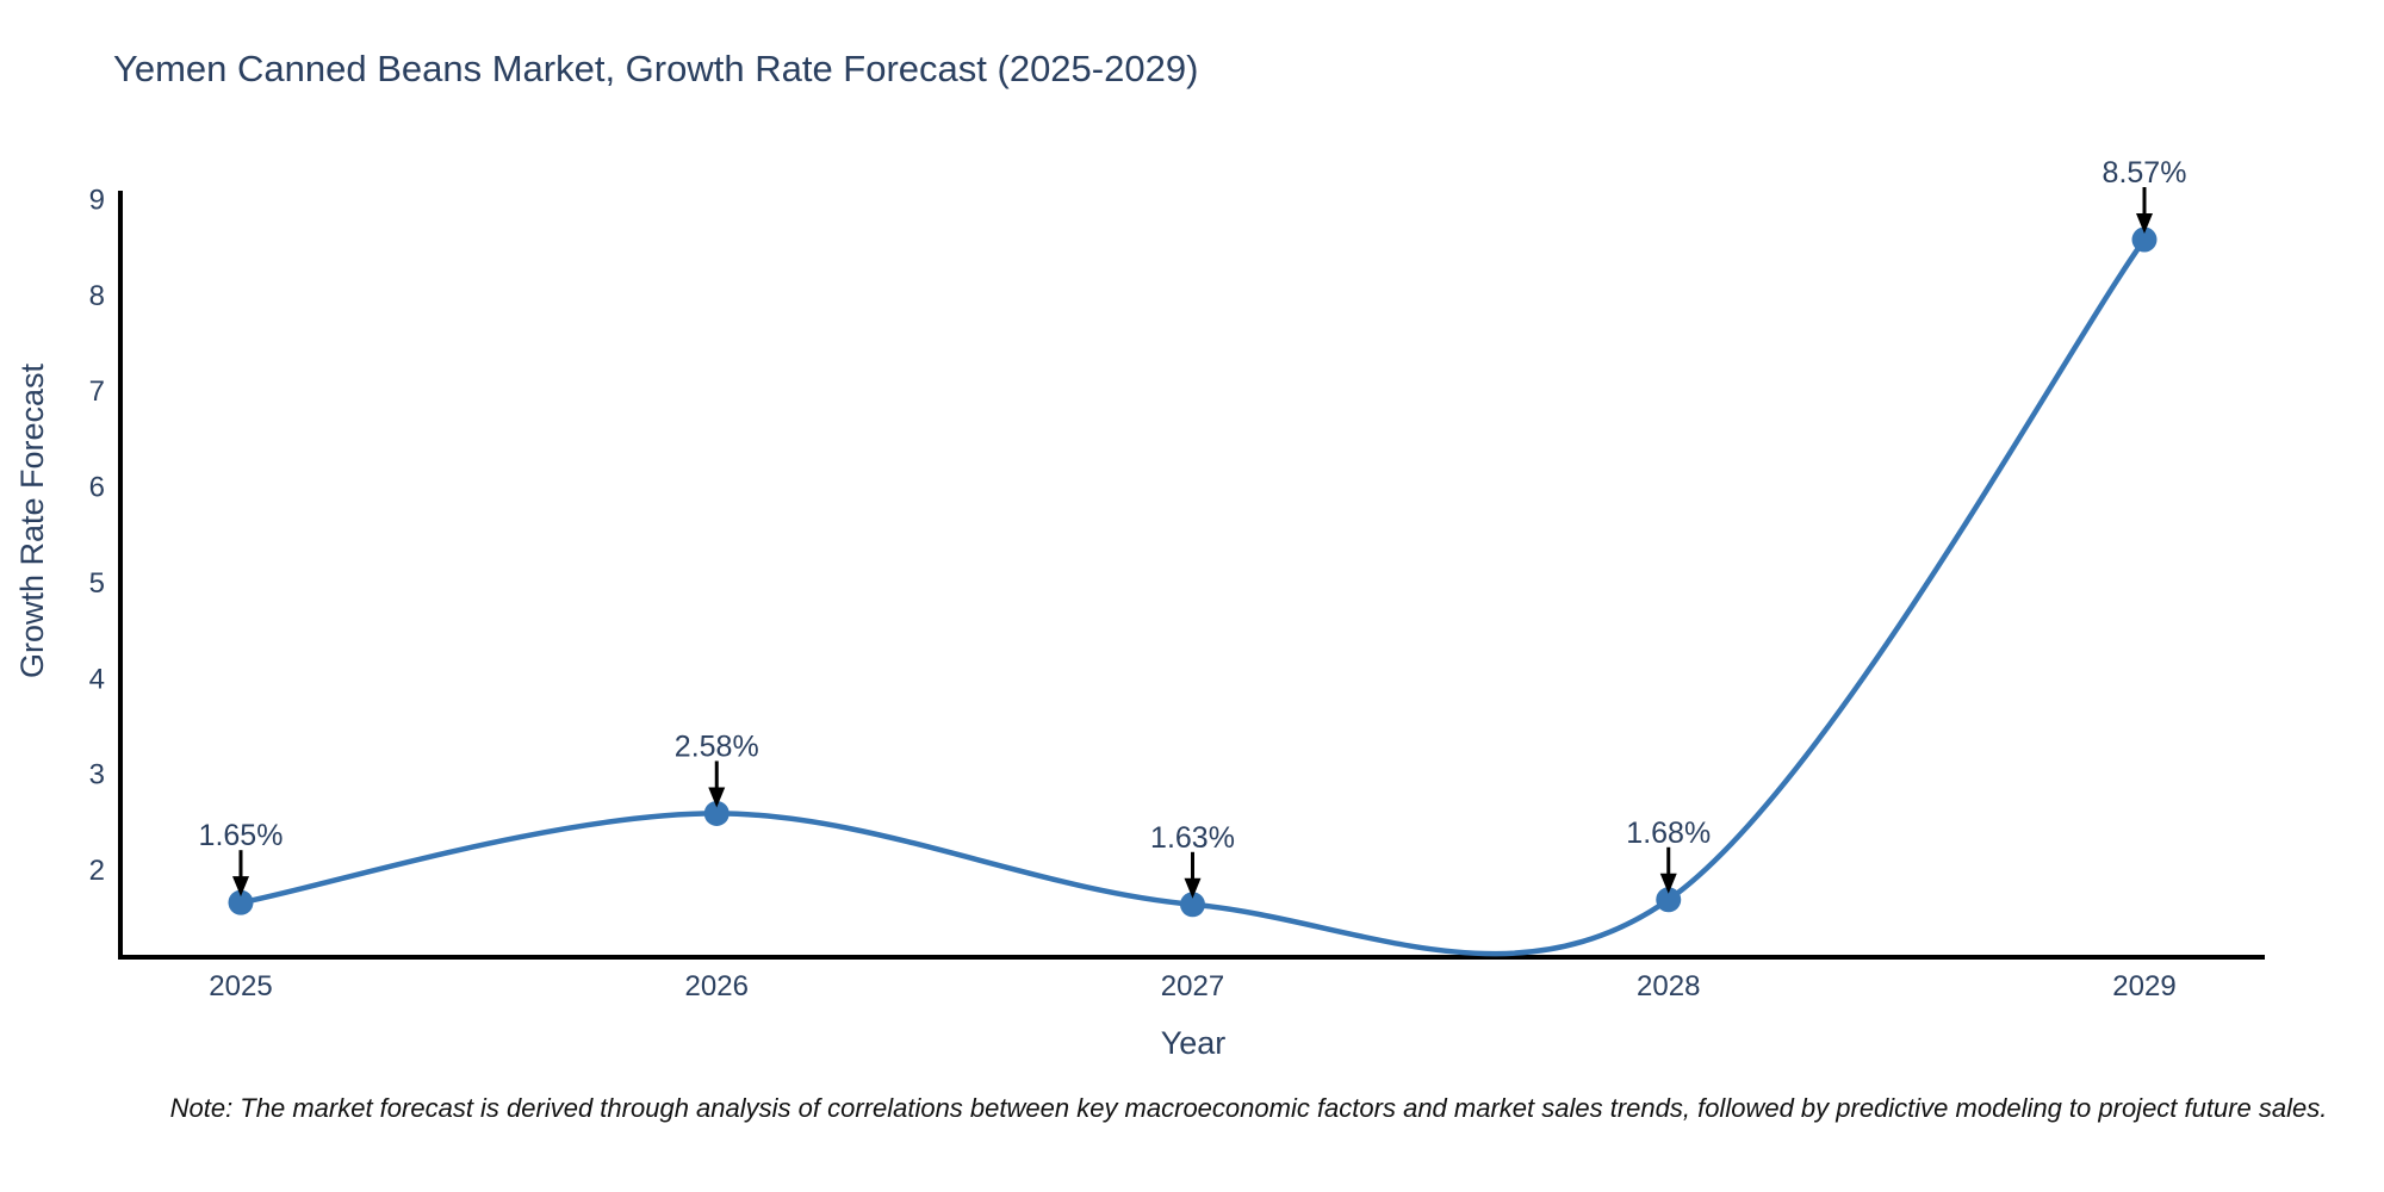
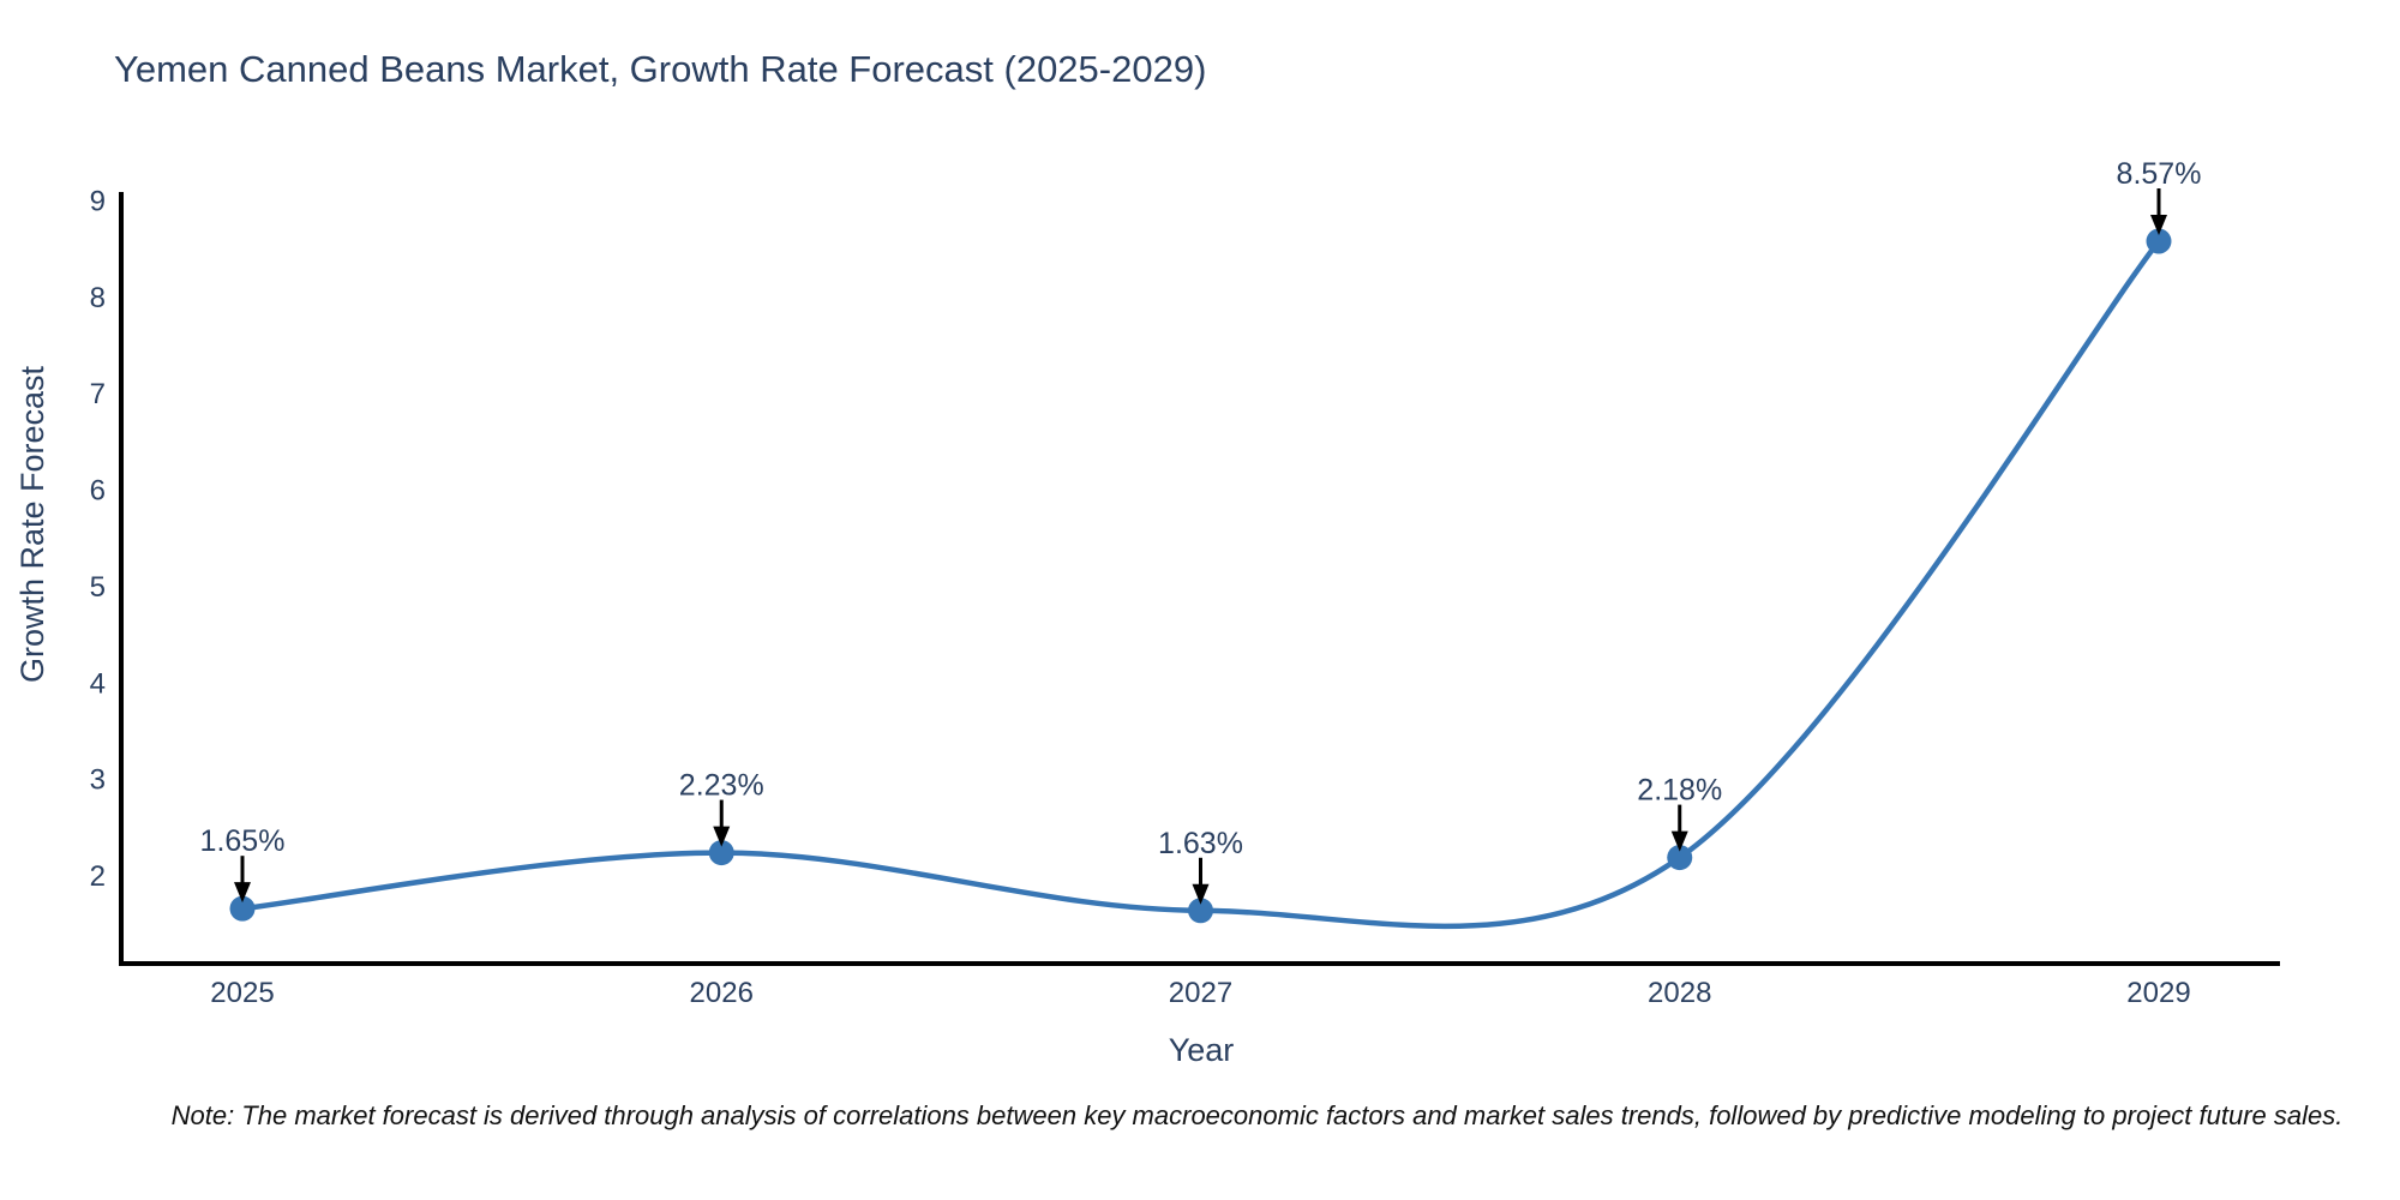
2026: 2.58% -> 2.23%
2028: 1.68% -> 2.18%
